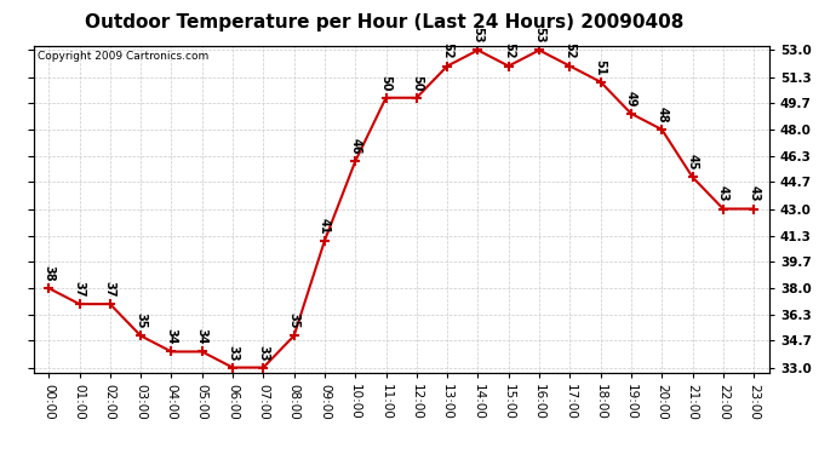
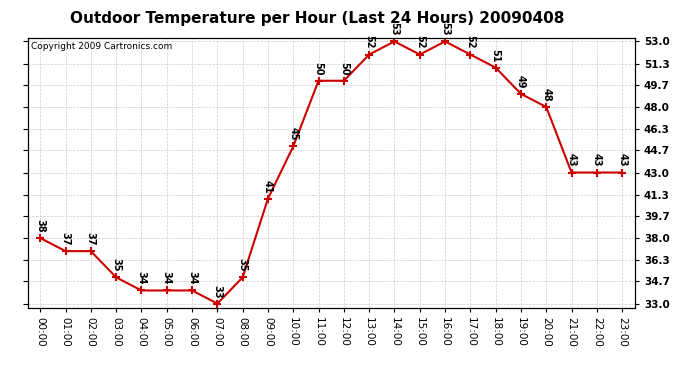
06:00: 33 -> 34
10:00: 46 -> 45
21:00: 45 -> 43
